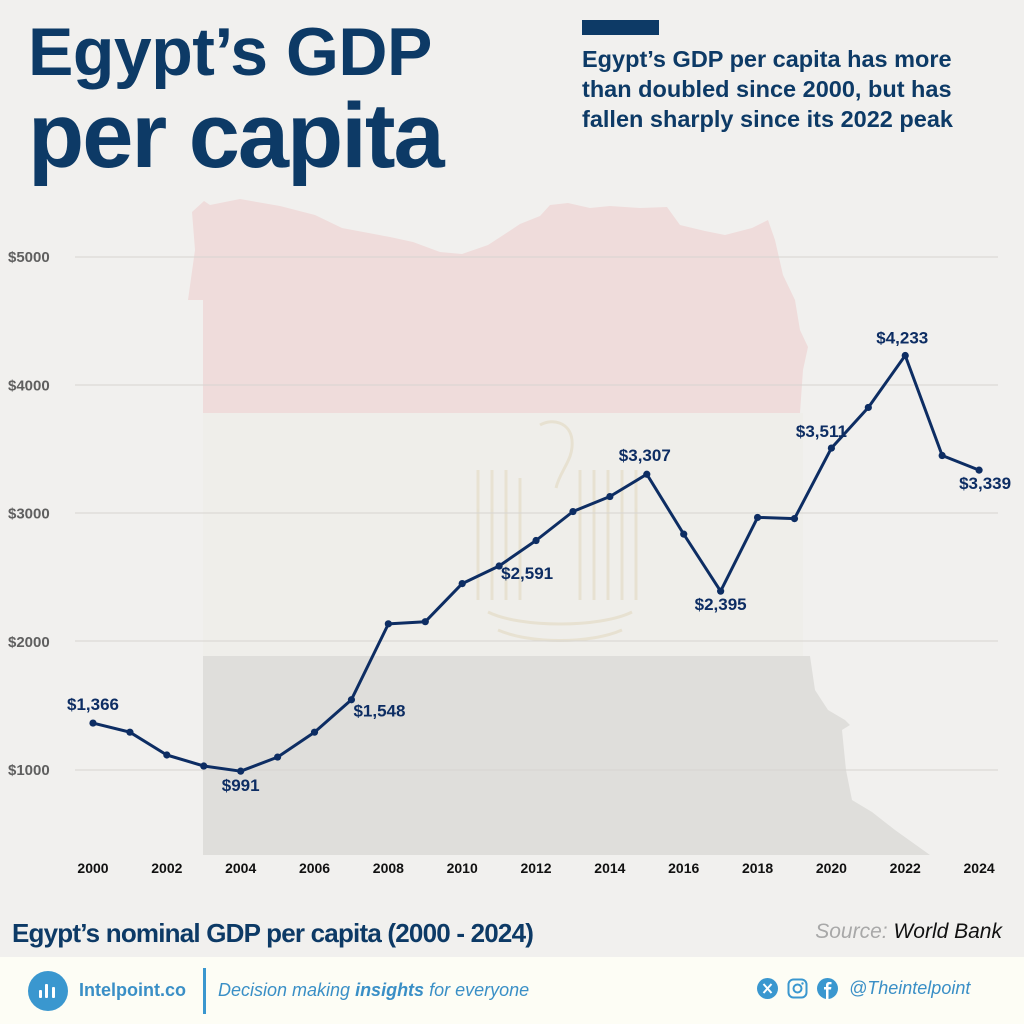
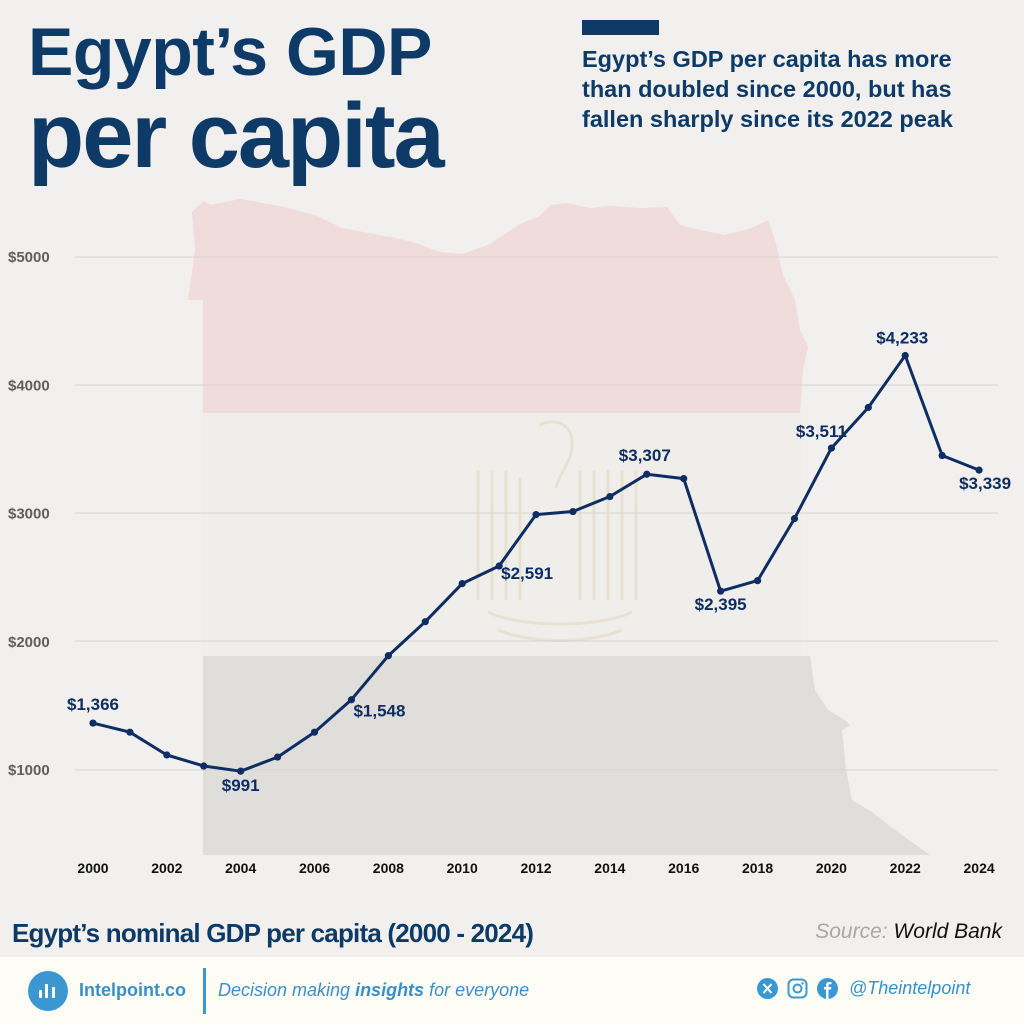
2008: $2140 -> $1890
2012: $2790 -> $2990
2016: $2840 -> $3270
2018: $2970 -> $2480
